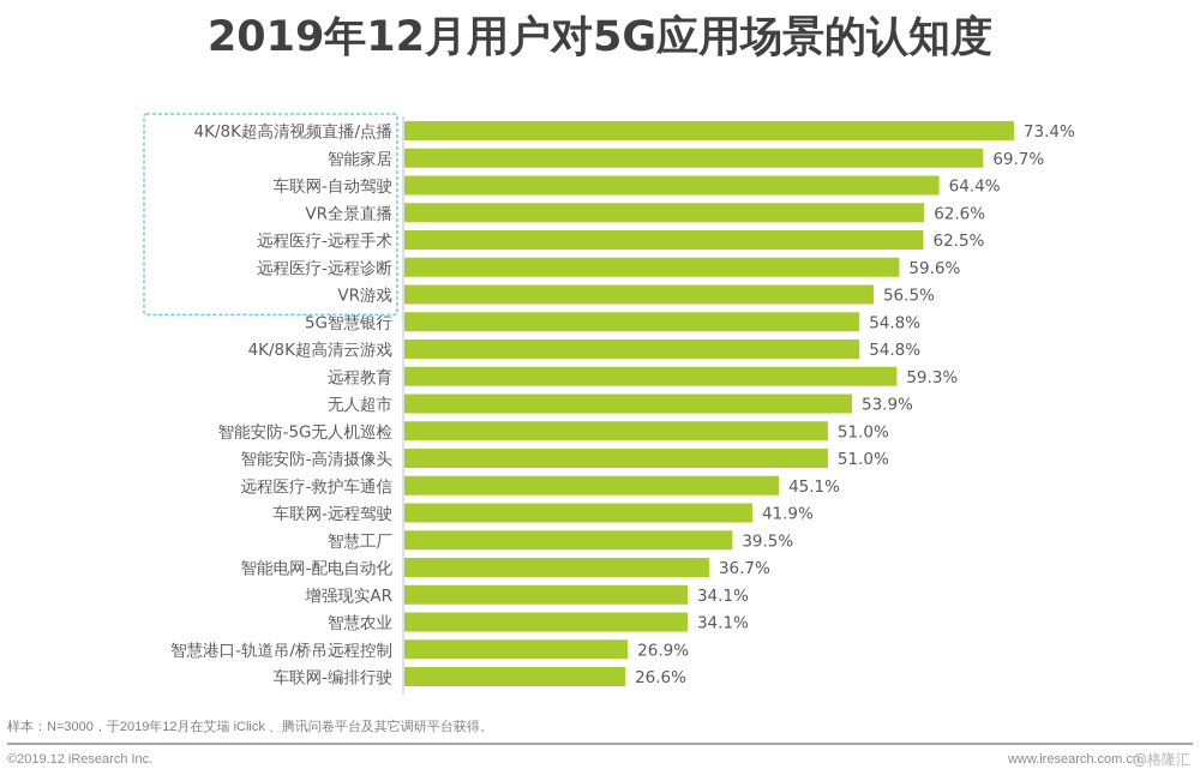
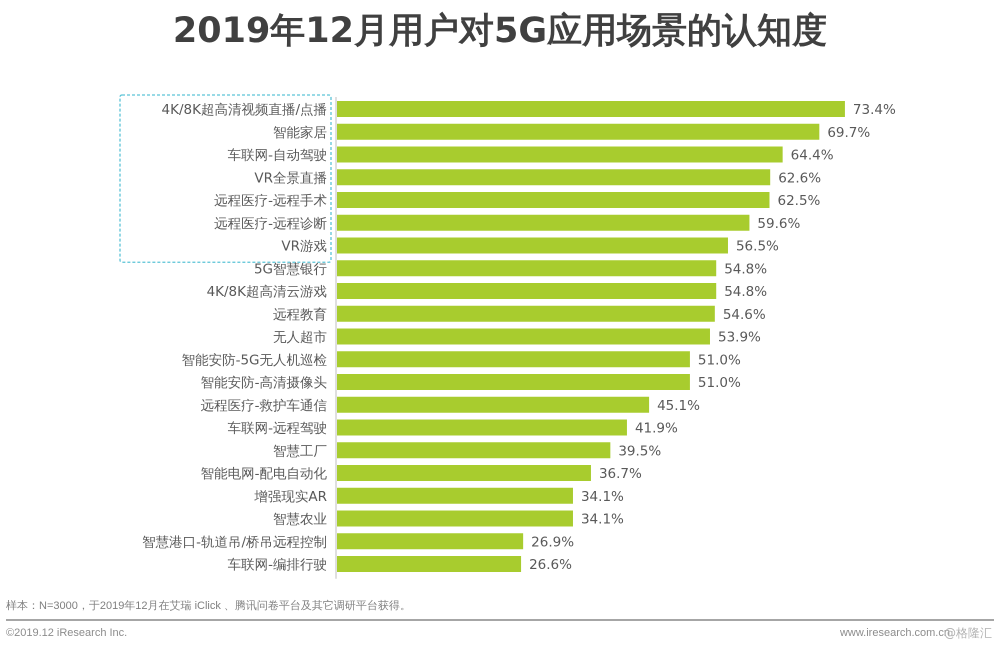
远程教育: 59.3% -> 54.6%
